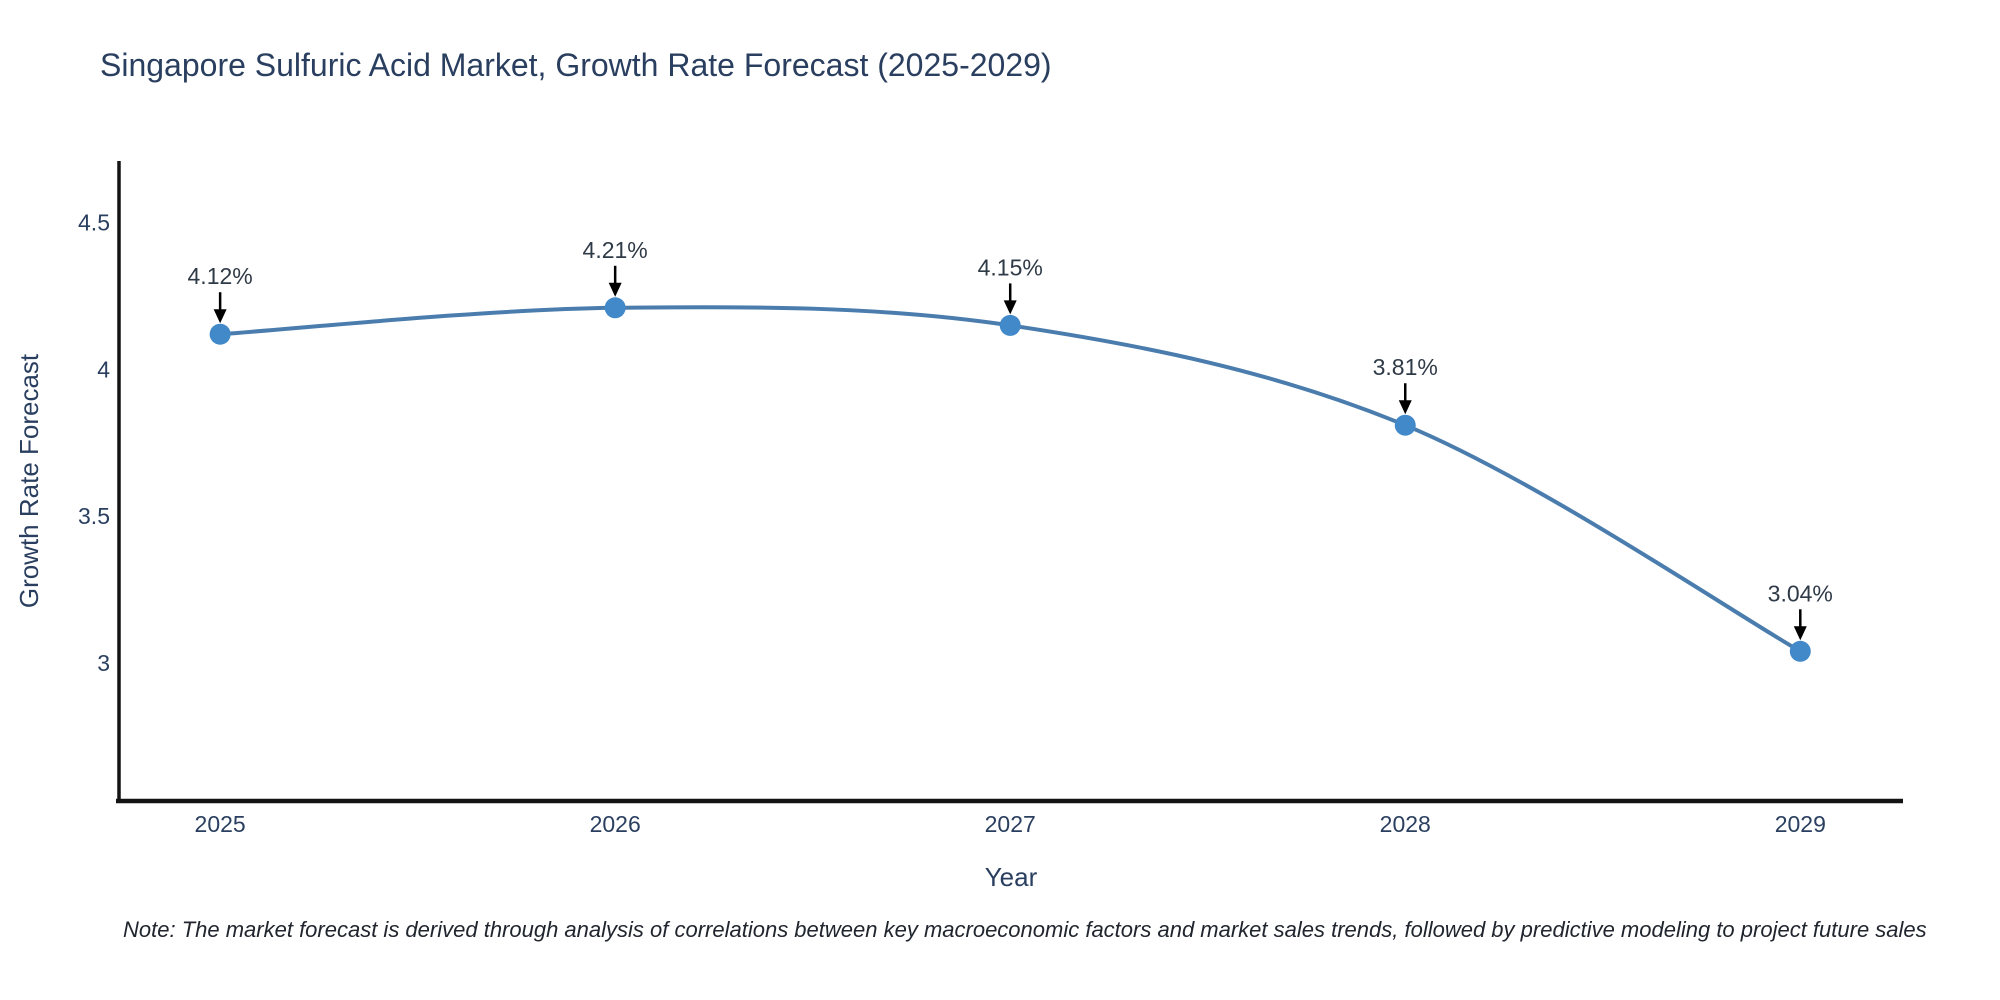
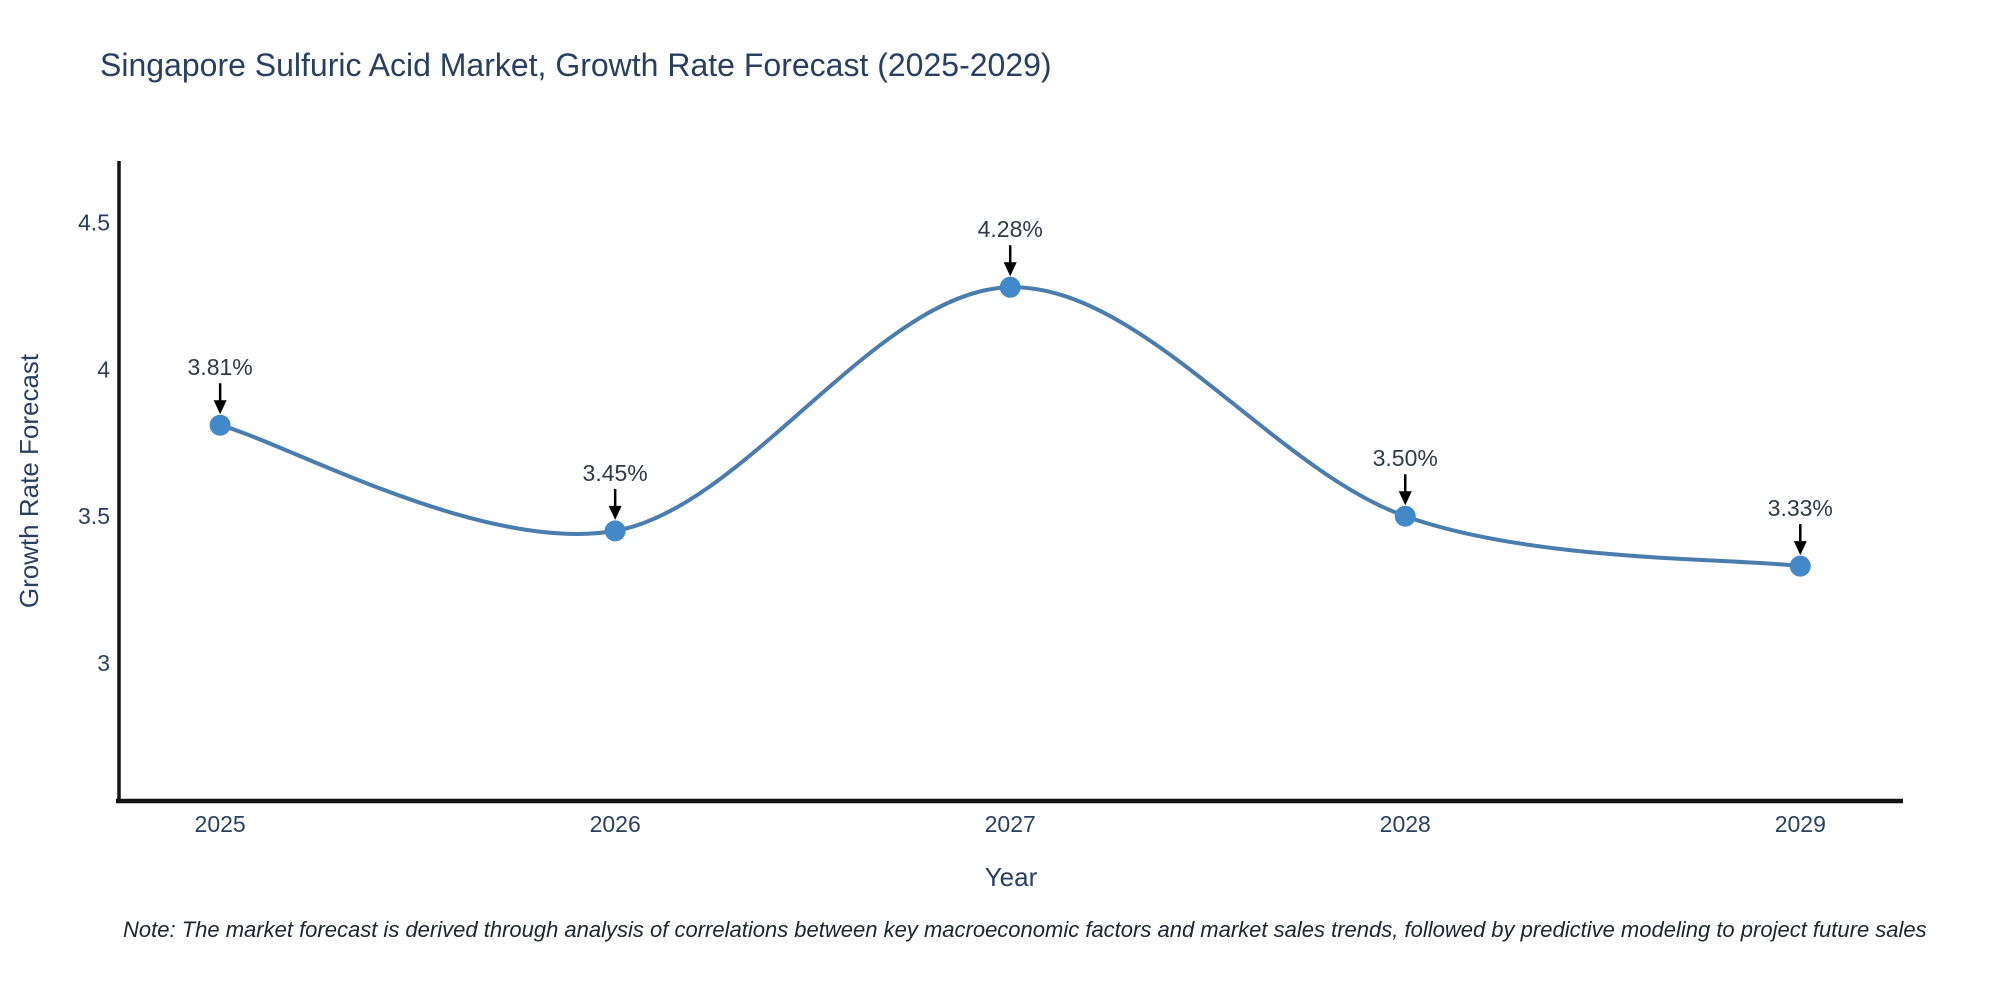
2025: 4.12% -> 3.81%
2026: 4.21% -> 3.45%
2027: 4.15% -> 4.28%
2028: 3.81% -> 3.50%
2029: 3.04% -> 3.33%
